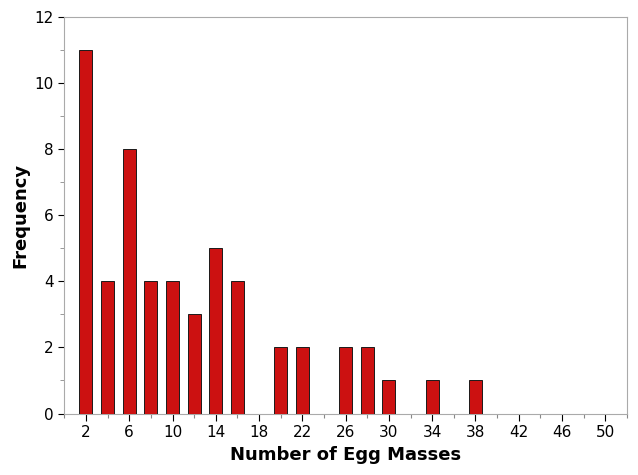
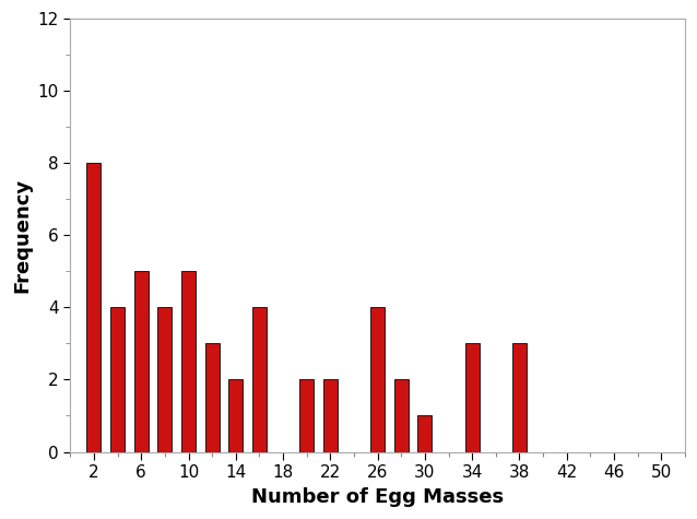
2: 11 -> 8
6: 8 -> 5
10: 4 -> 5
14: 5 -> 2
26: 2 -> 4
34: 1 -> 3
38: 1 -> 3
